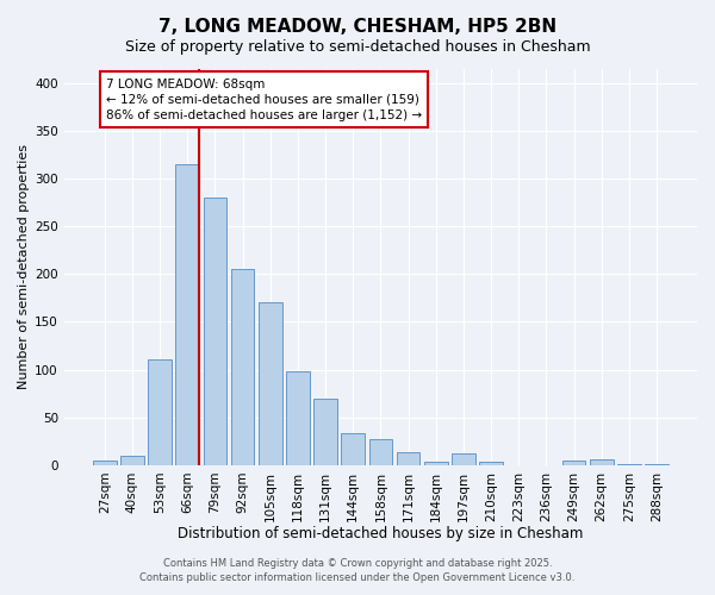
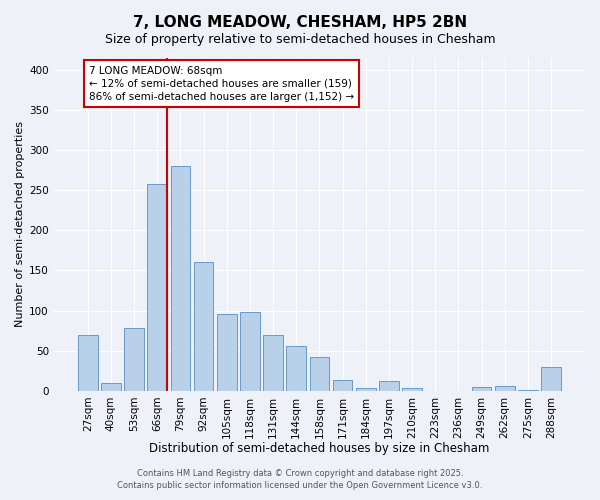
27sqm: 5 -> 70
53sqm: 110 -> 78
66sqm: 315 -> 258
92sqm: 205 -> 160
105sqm: 170 -> 96
144sqm: 33 -> 56
158sqm: 27 -> 42
288sqm: 1 -> 30
